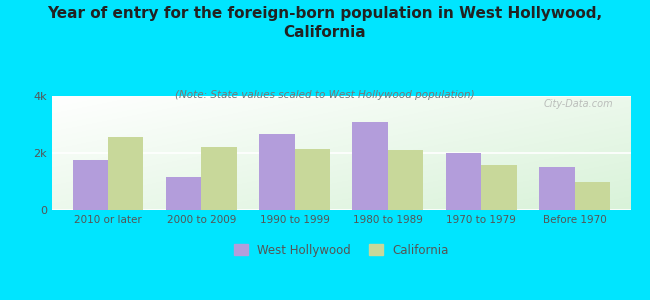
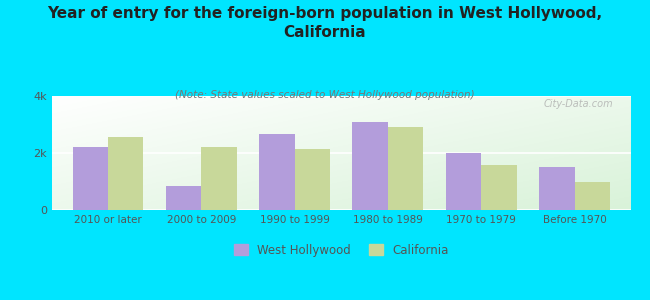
West Hollywood/2010 or later: 1.75k -> 2.20k
West Hollywood/2000 to 2009: 1.15k -> 0.85k
California/1980 to 1989: 2.10k -> 2.90k
